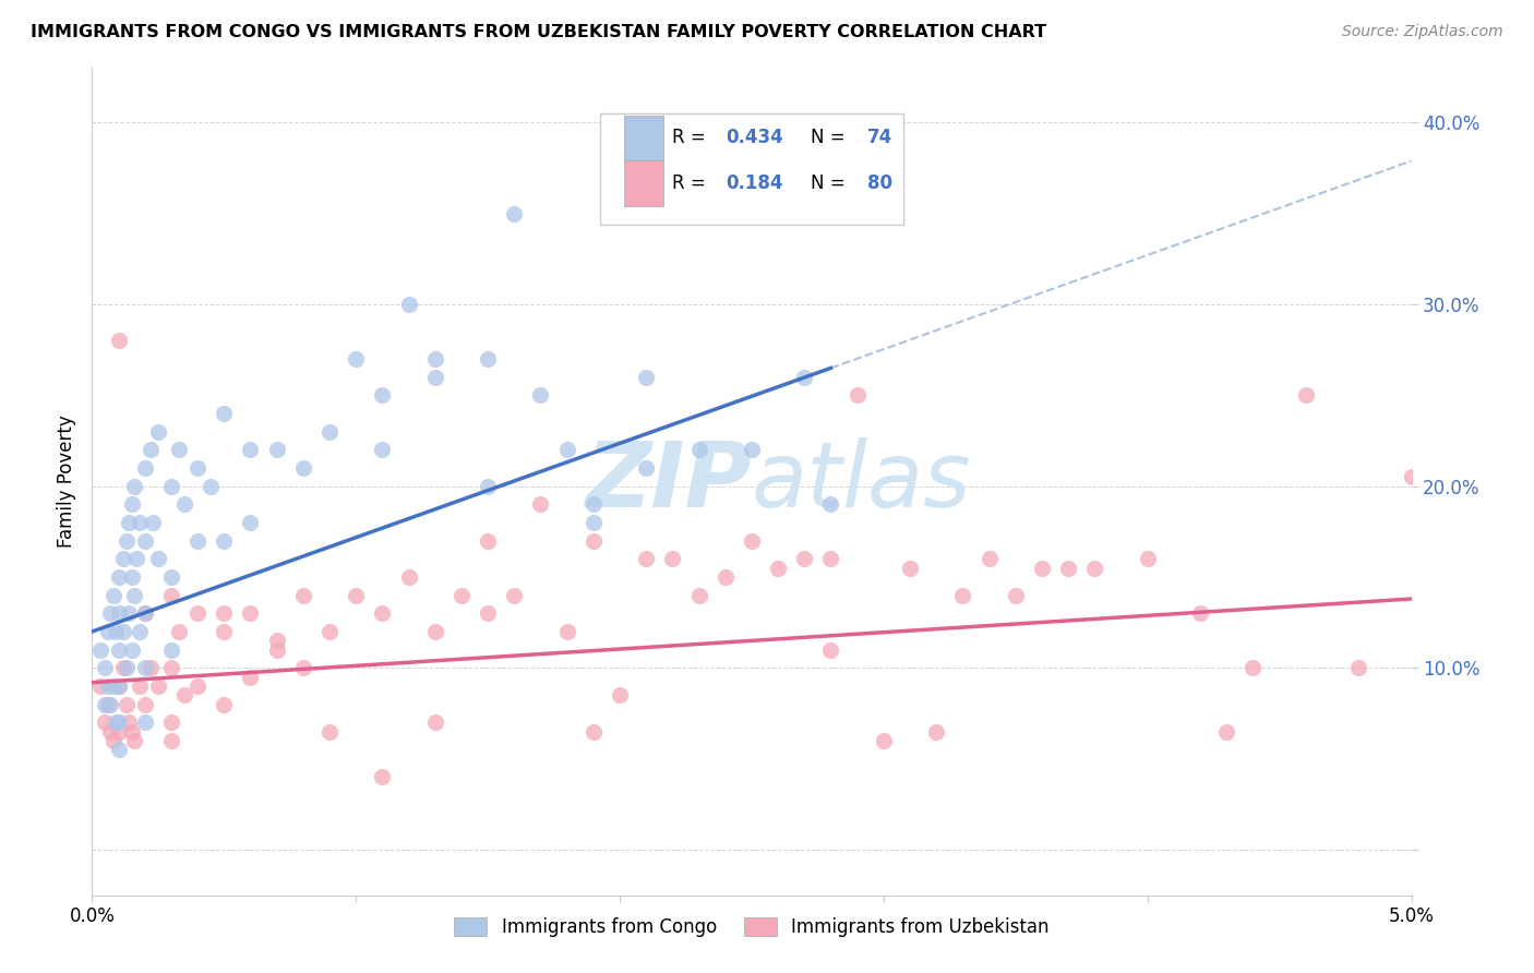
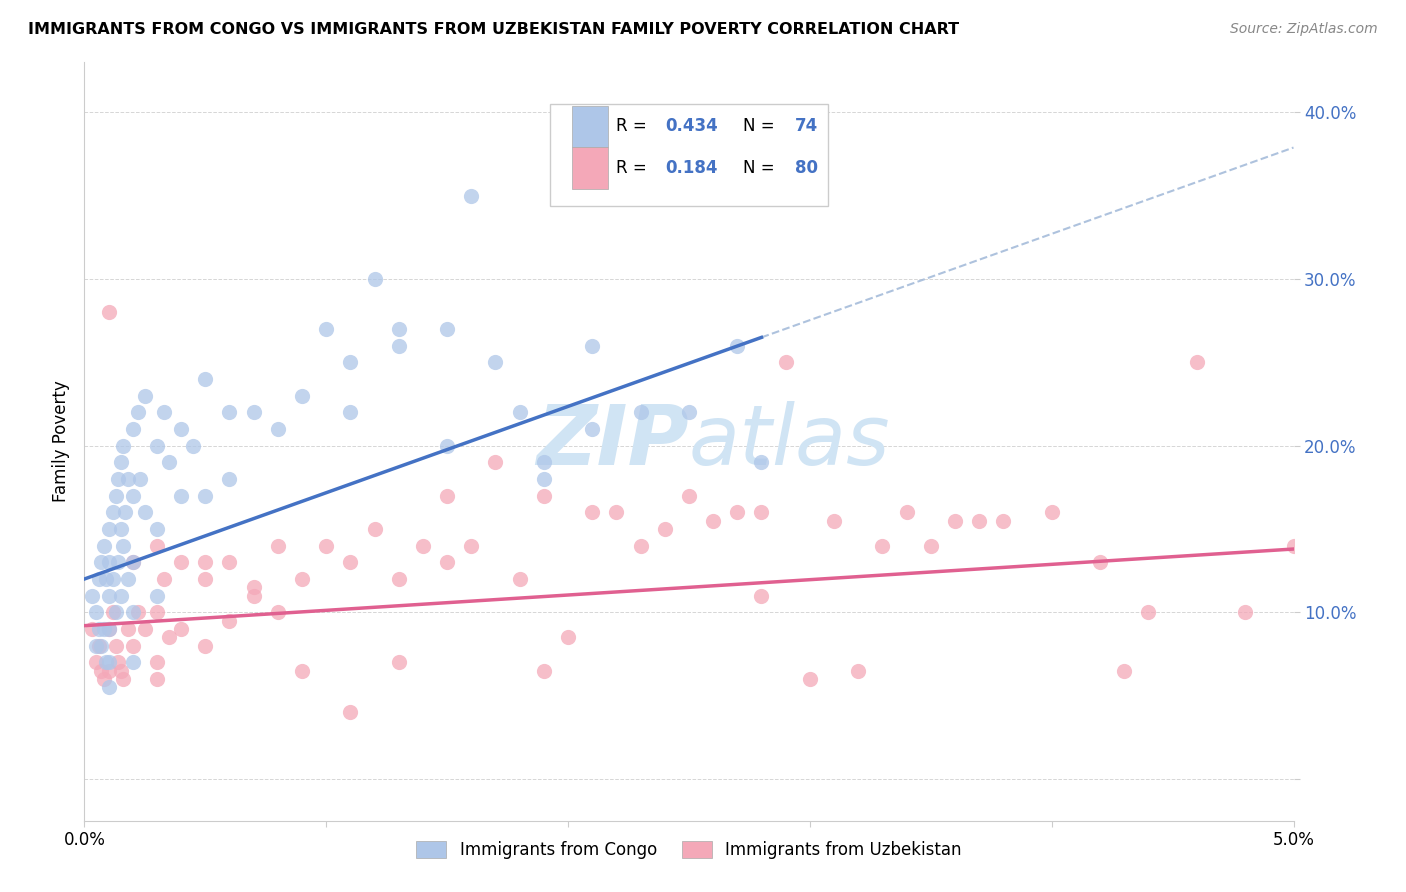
Immigrants from Uzbekistan/5.0%: 20.5% -> 14.0%
